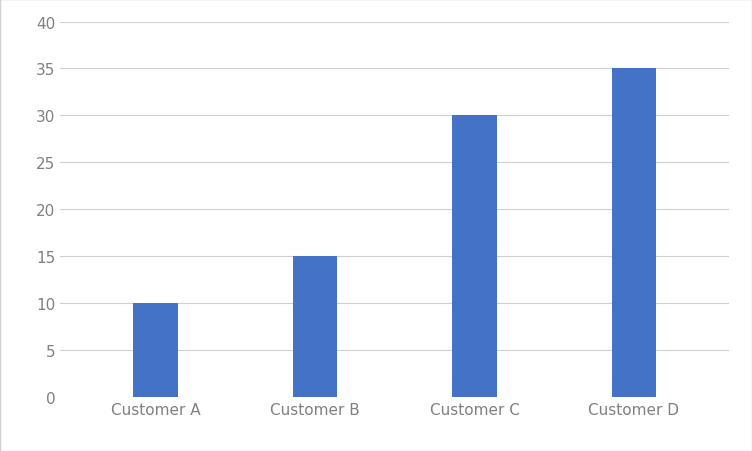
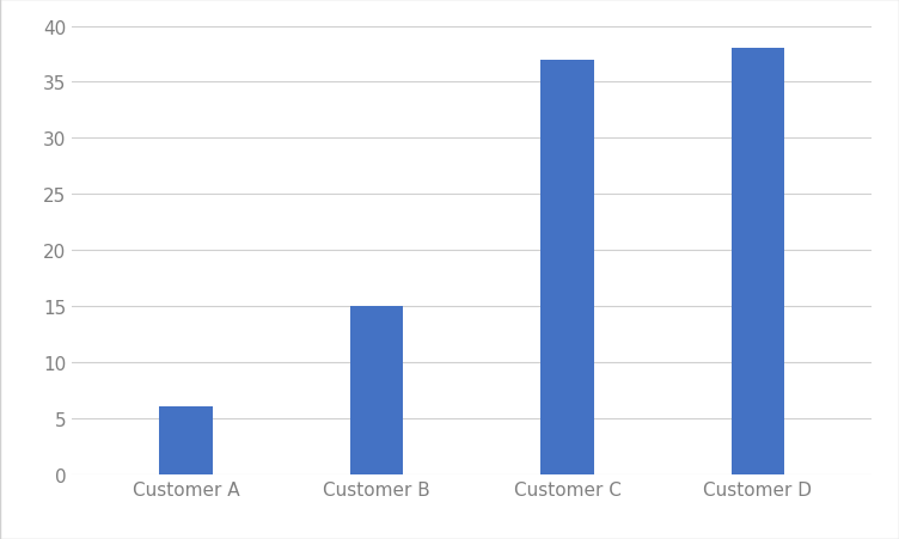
Customer A: 10 -> 6
Customer C: 30 -> 37
Customer D: 35 -> 38
